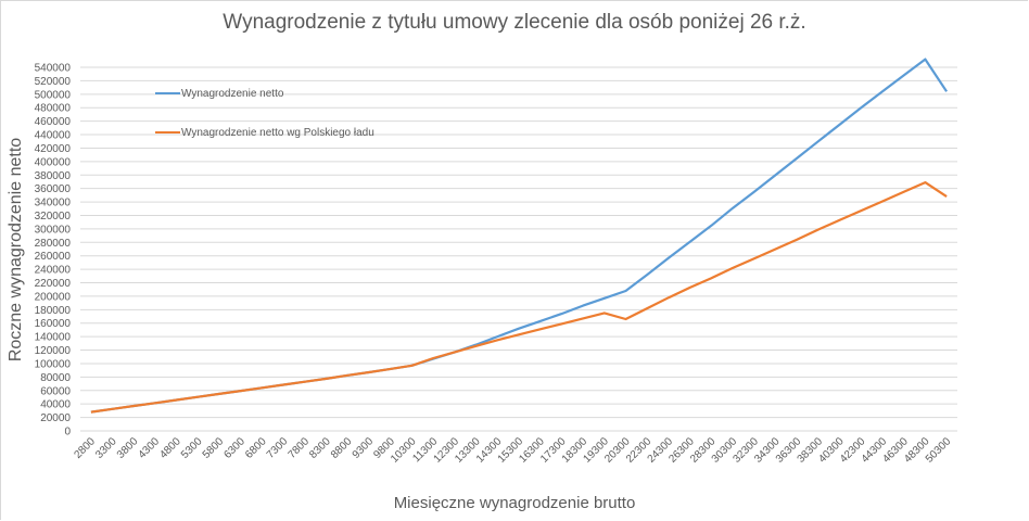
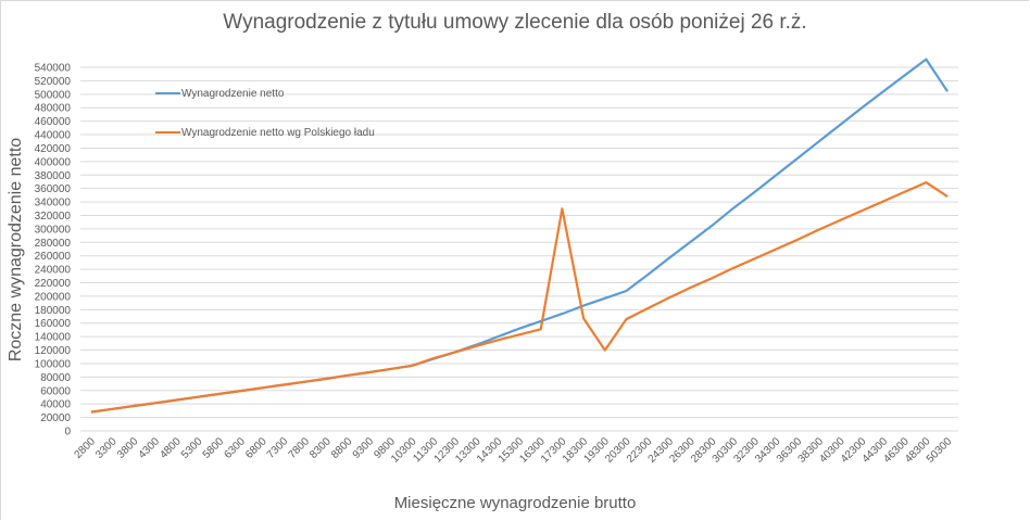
Wynagrodzenie netto wg Polskiego ładu/17300: 160000 -> 330000
Wynagrodzenie netto wg Polskiego ładu/19300: 180000 -> 120000
